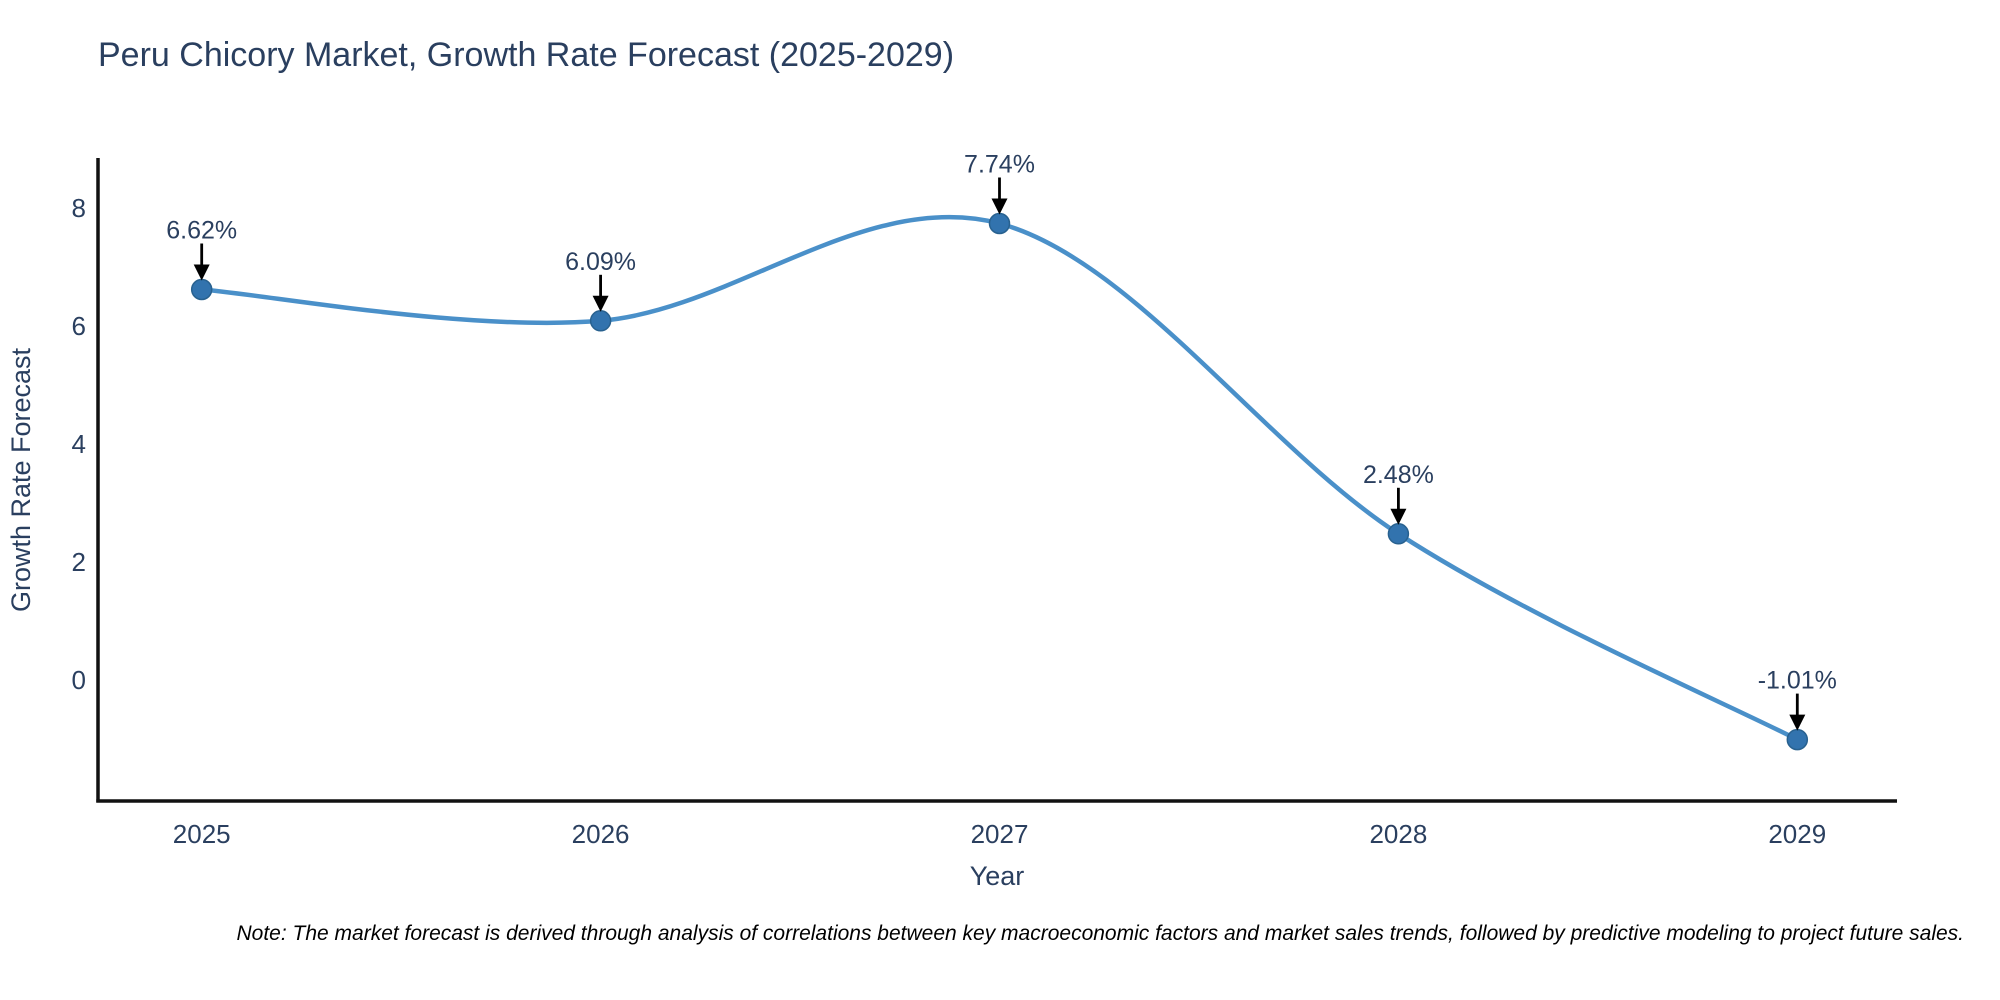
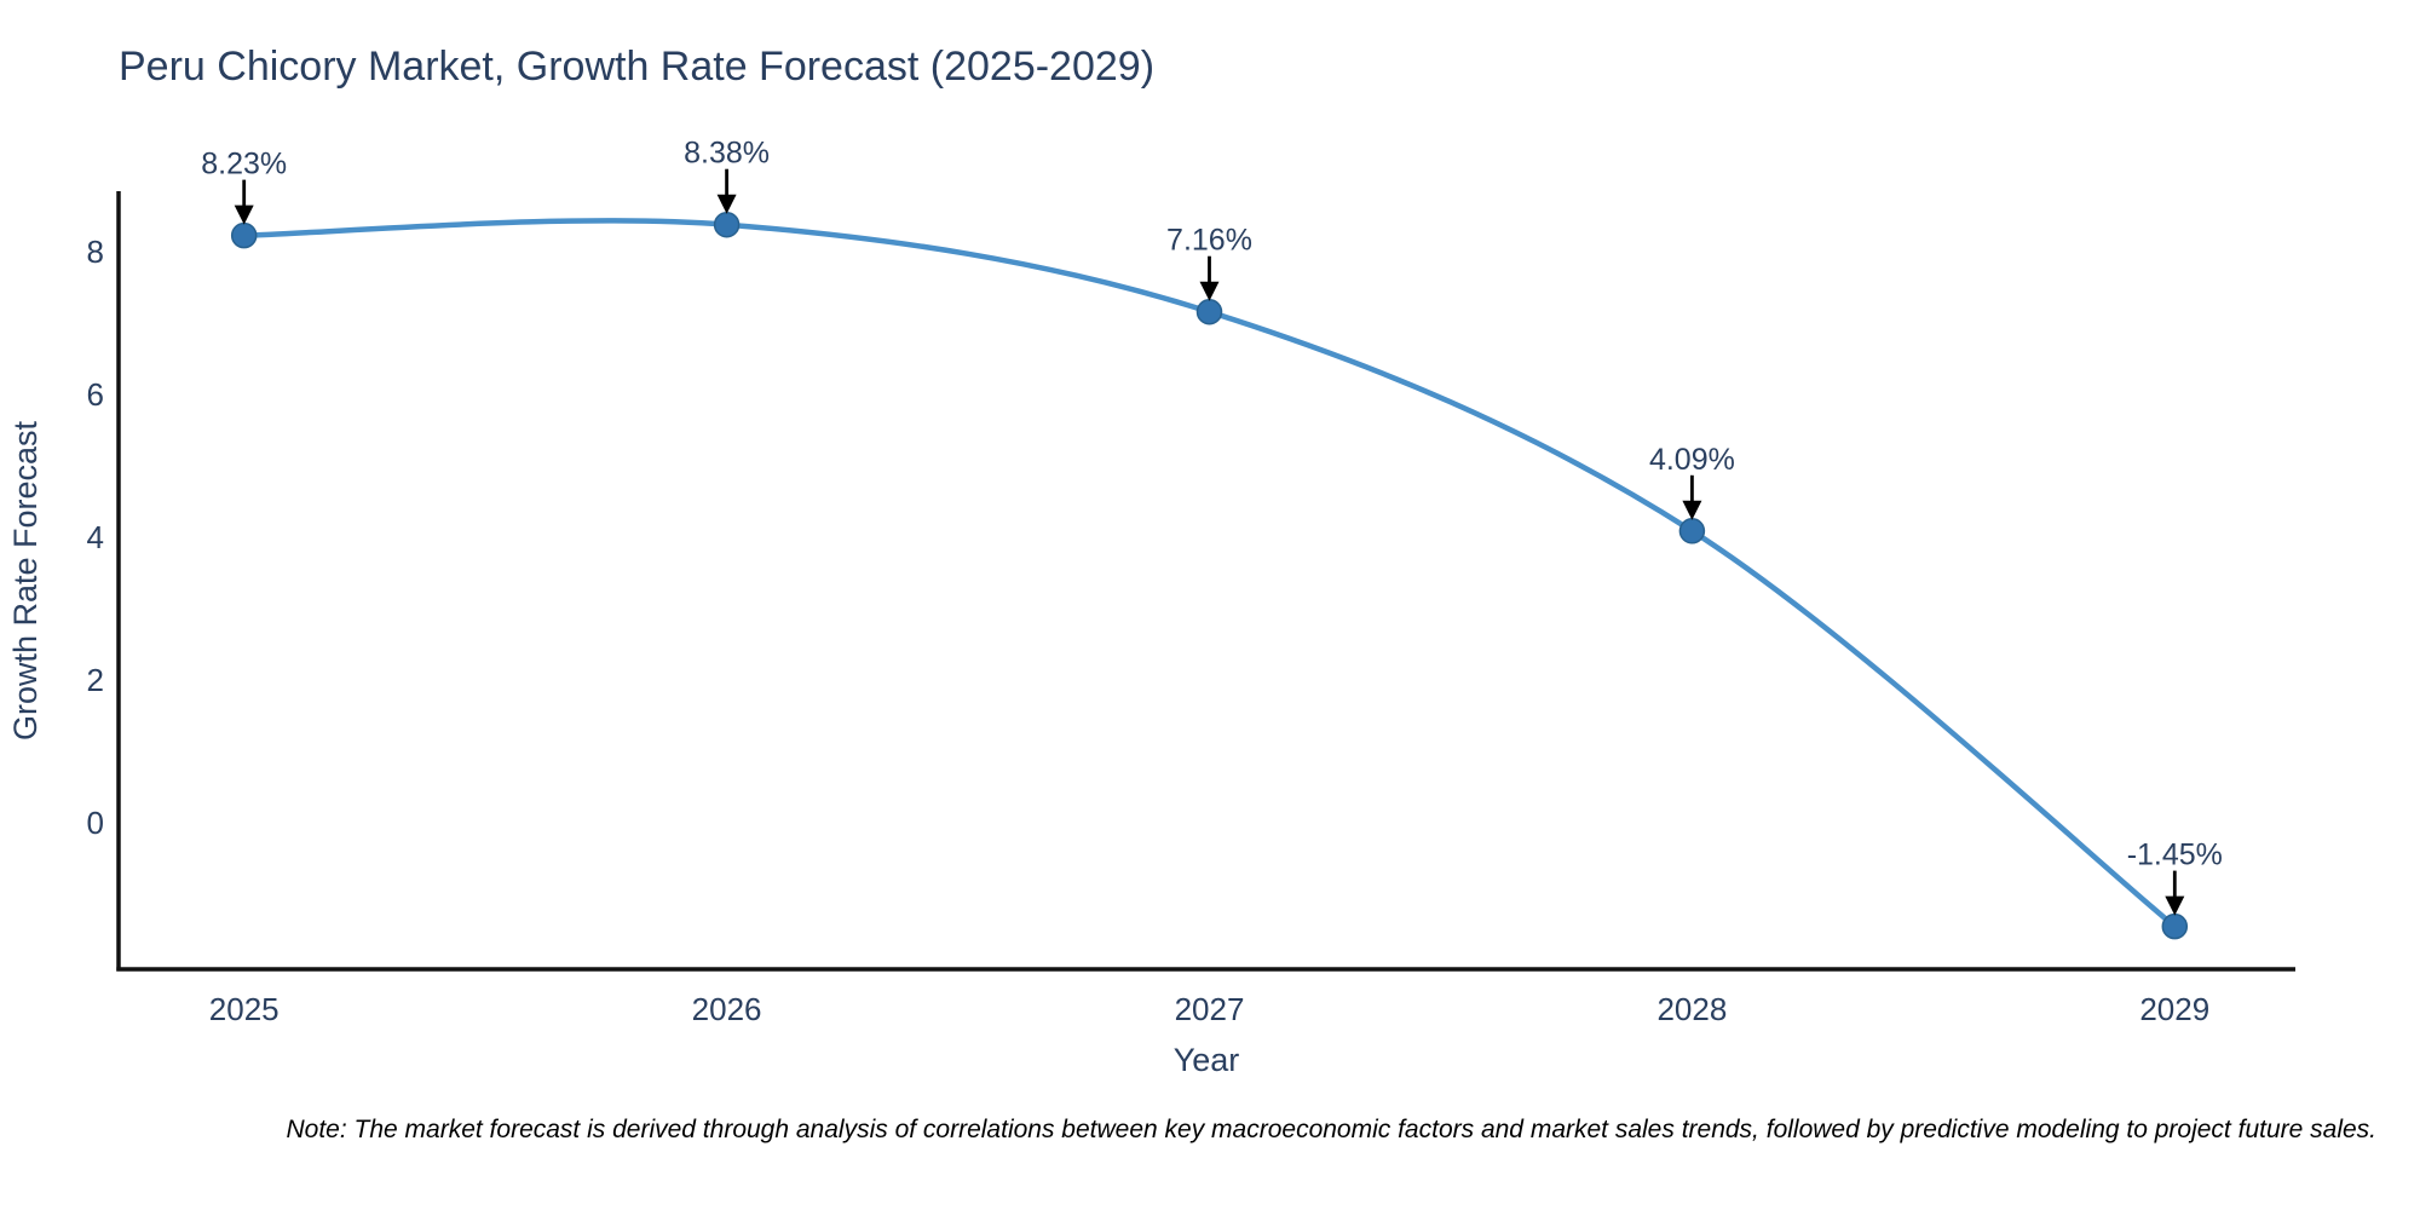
2025: 6.62% -> 8.23%
2026: 6.09% -> 8.38%
2027: 7.74% -> 7.16%
2028: 2.48% -> 4.09%
2029: -1.01% -> -1.45%
